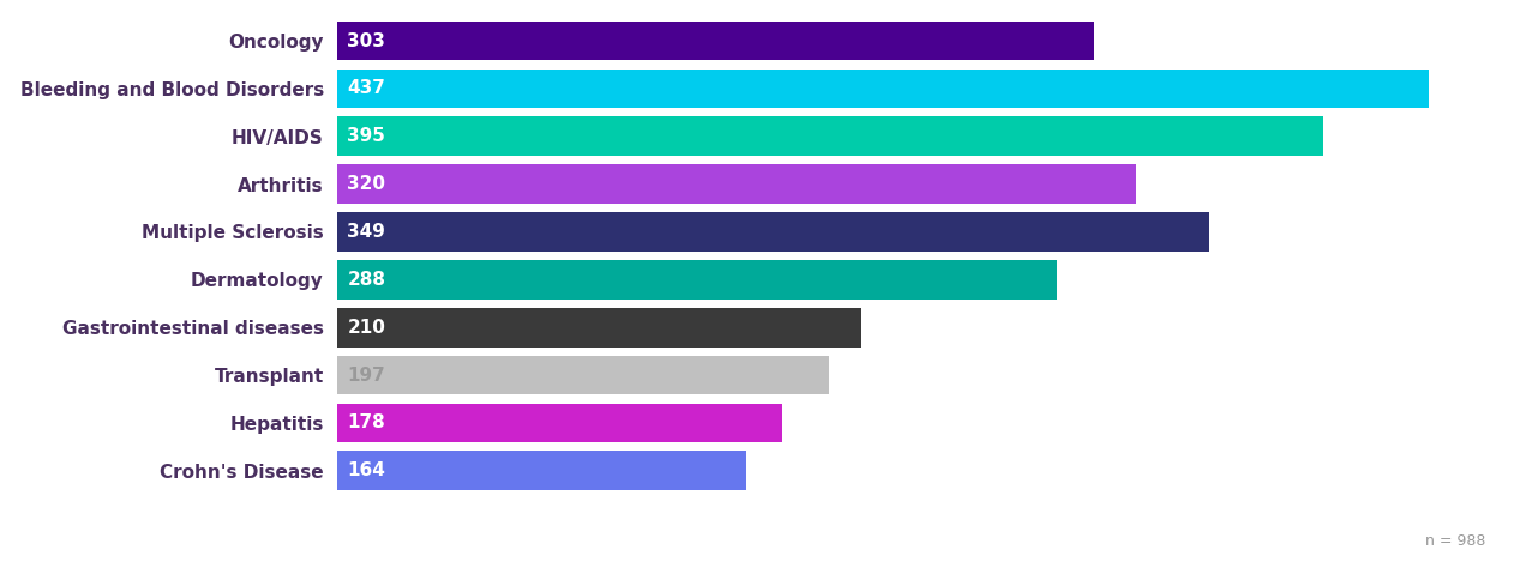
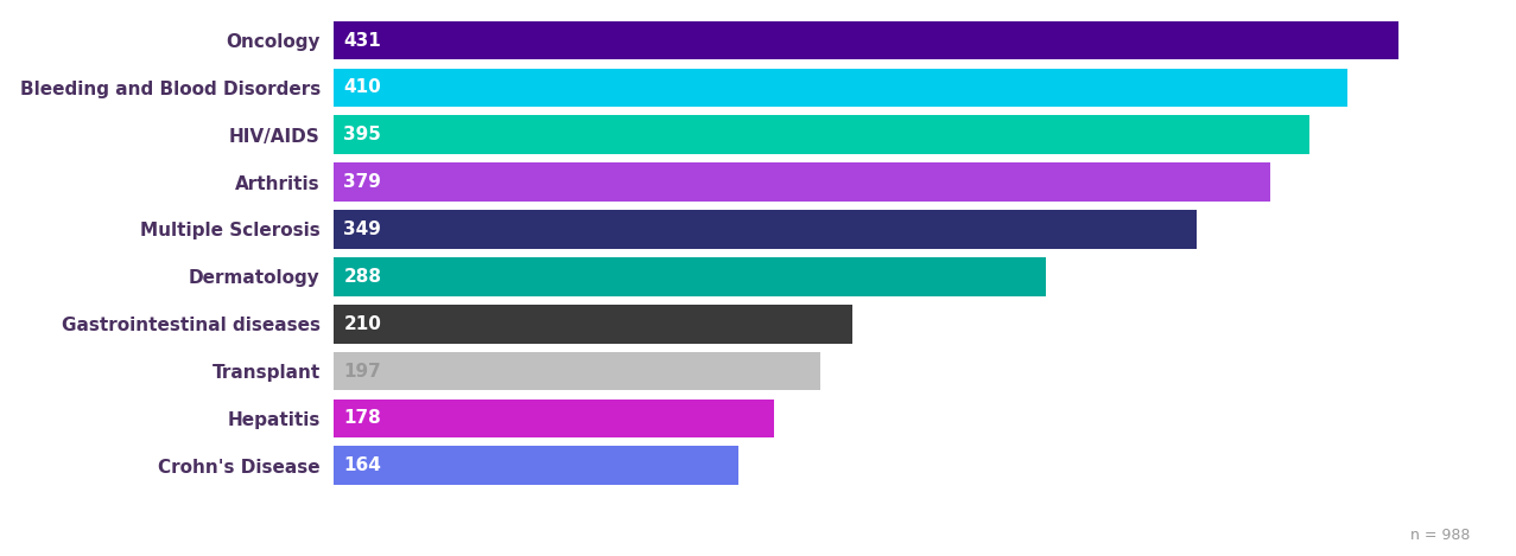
Oncology: 303 -> 431
Bleeding and Blood Disorders: 437 -> 410
Arthritis: 320 -> 379
